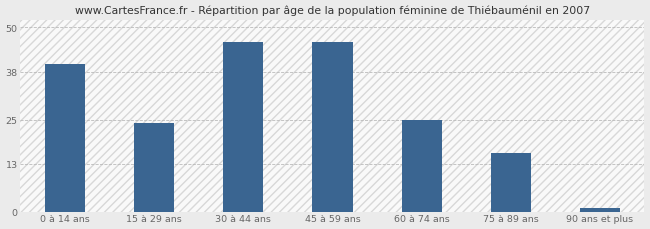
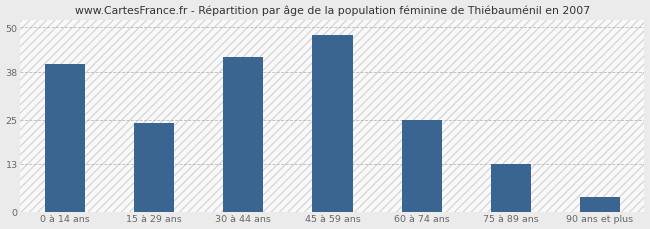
30 à 44 ans: 46 -> 42
45 à 59 ans: 46 -> 48
75 à 89 ans: 16 -> 13
90 ans et plus: 1 -> 4
